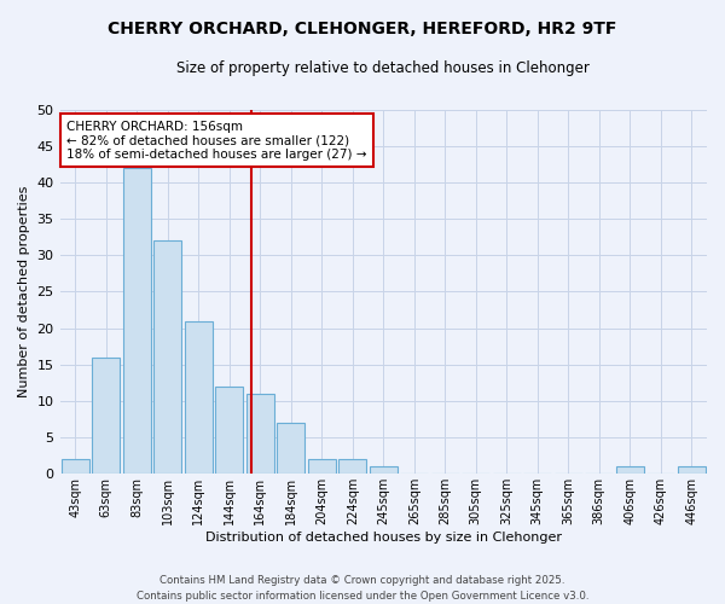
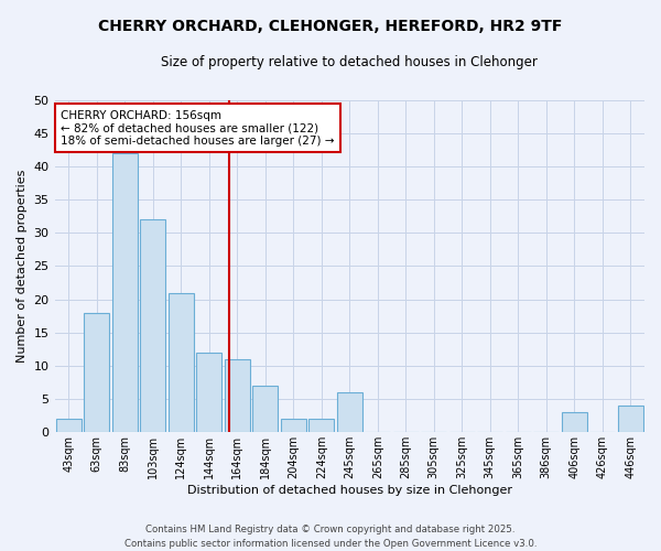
63sqm: 16 -> 18
245sqm: 1 -> 6
406sqm: 1 -> 3
446sqm: 1 -> 4
